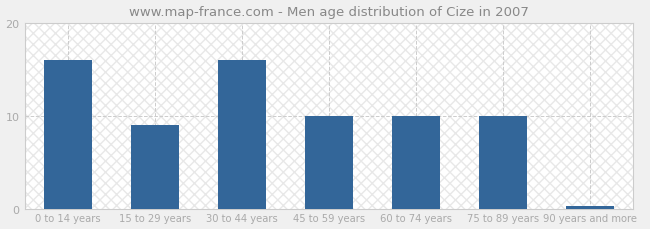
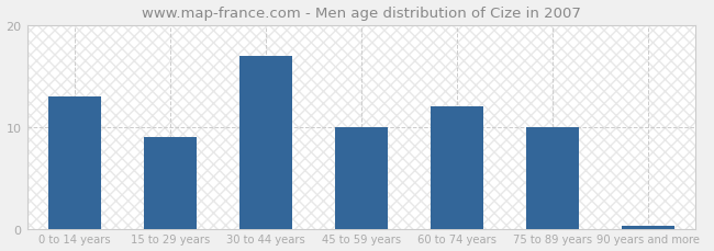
0 to 14 years: 16.0 -> 13.0
30 to 44 years: 16.0 -> 17.0
60 to 74 years: 10.0 -> 12.0
